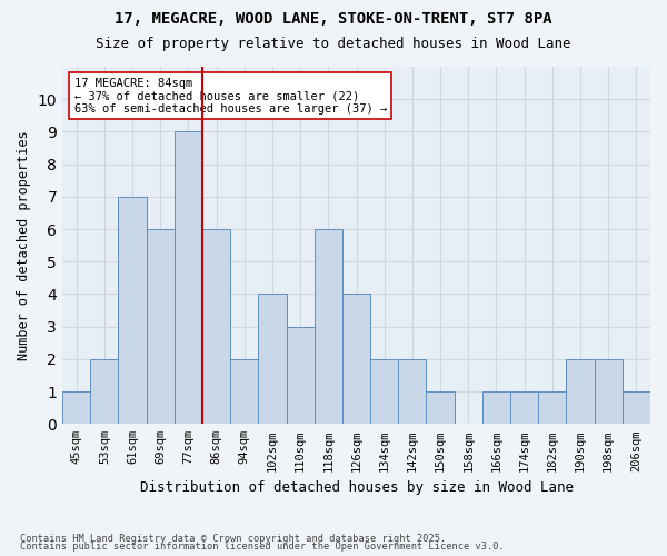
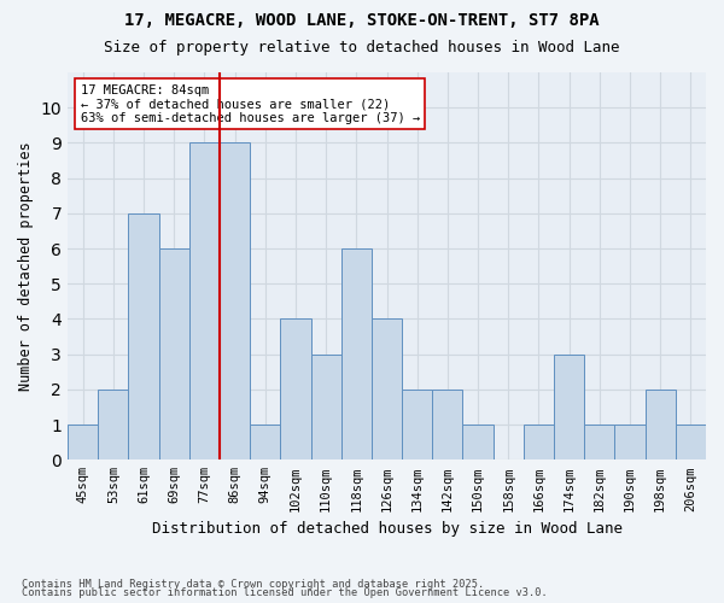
86sqm: 6 -> 9
94sqm: 2 -> 1
174sqm: 1 -> 3
190sqm: 2 -> 1
